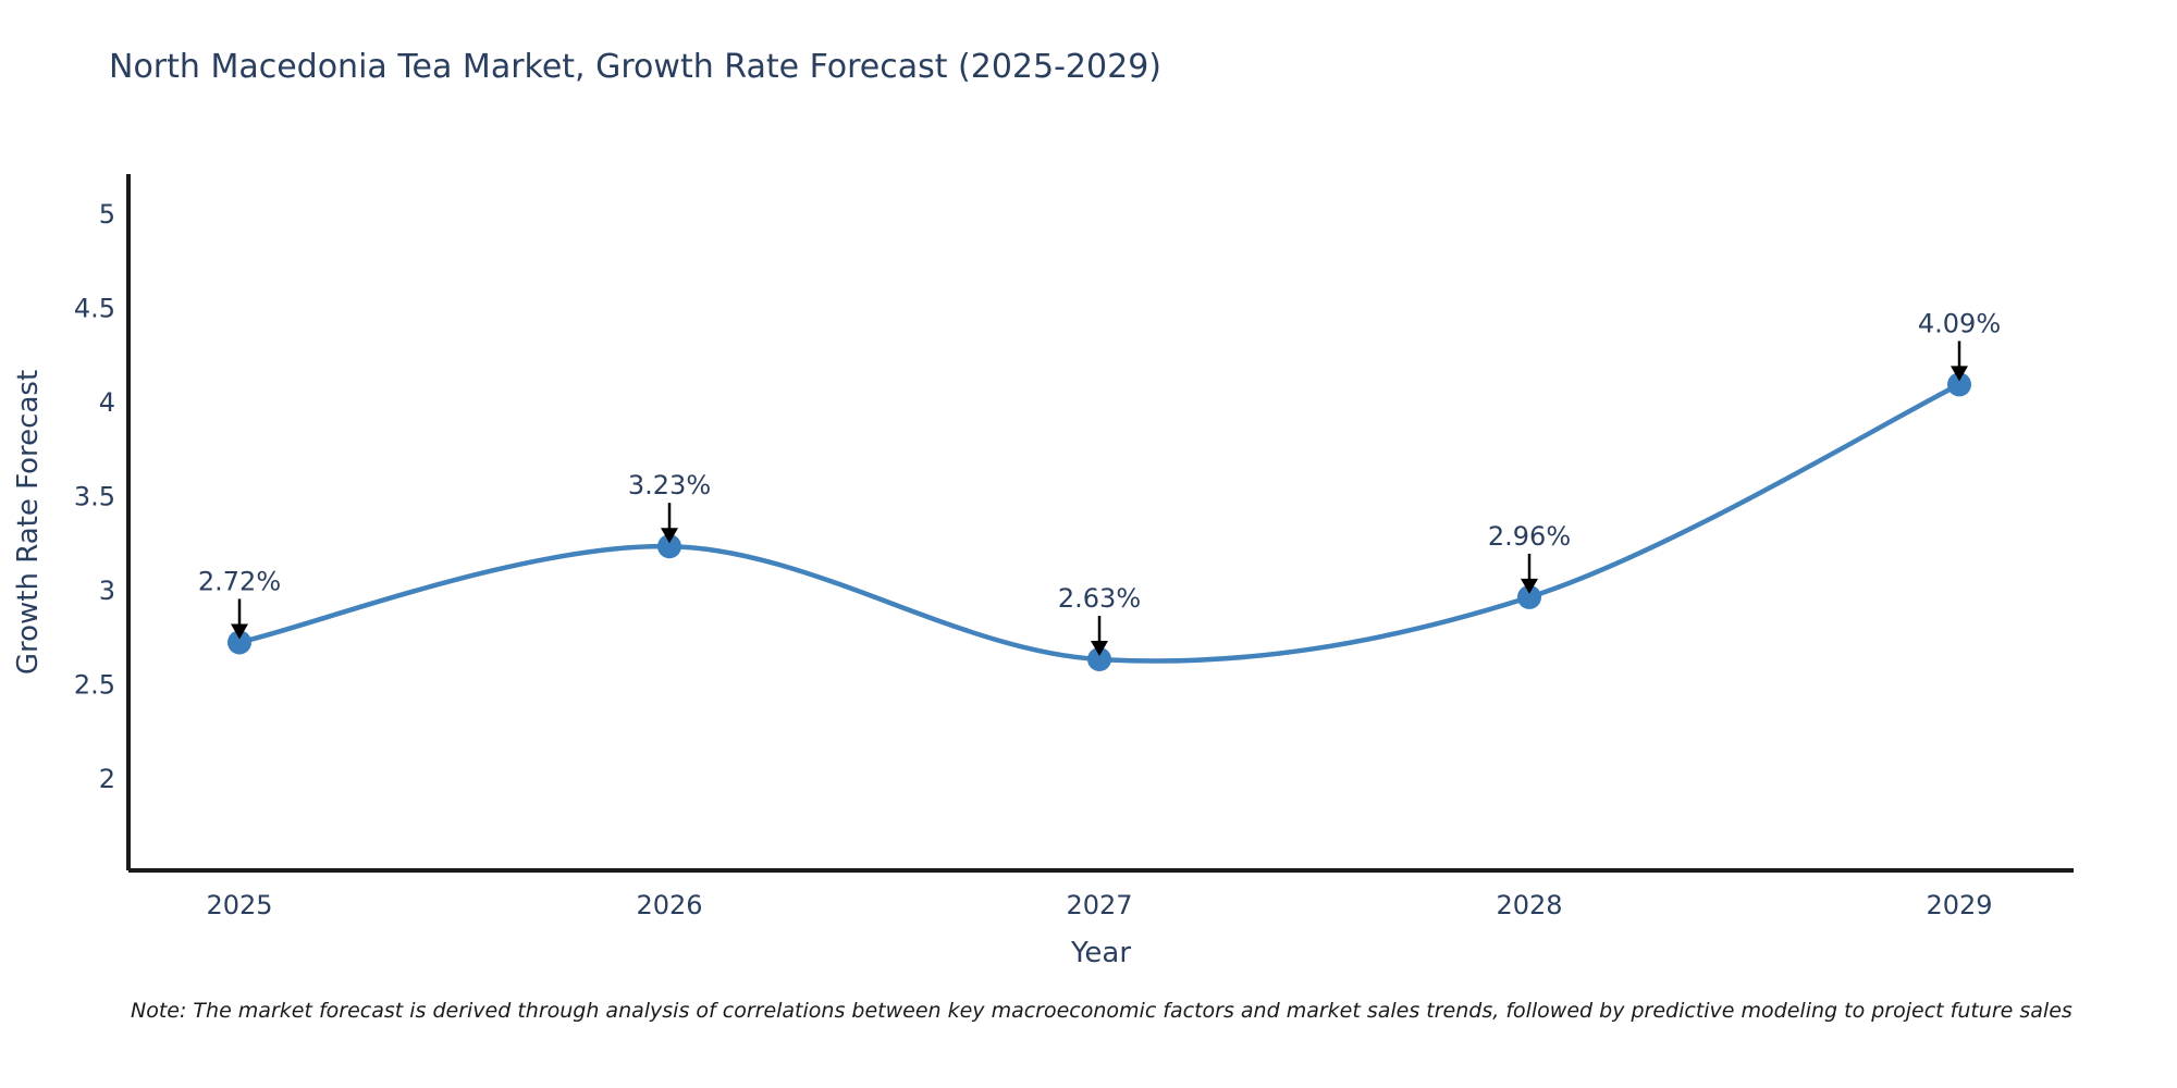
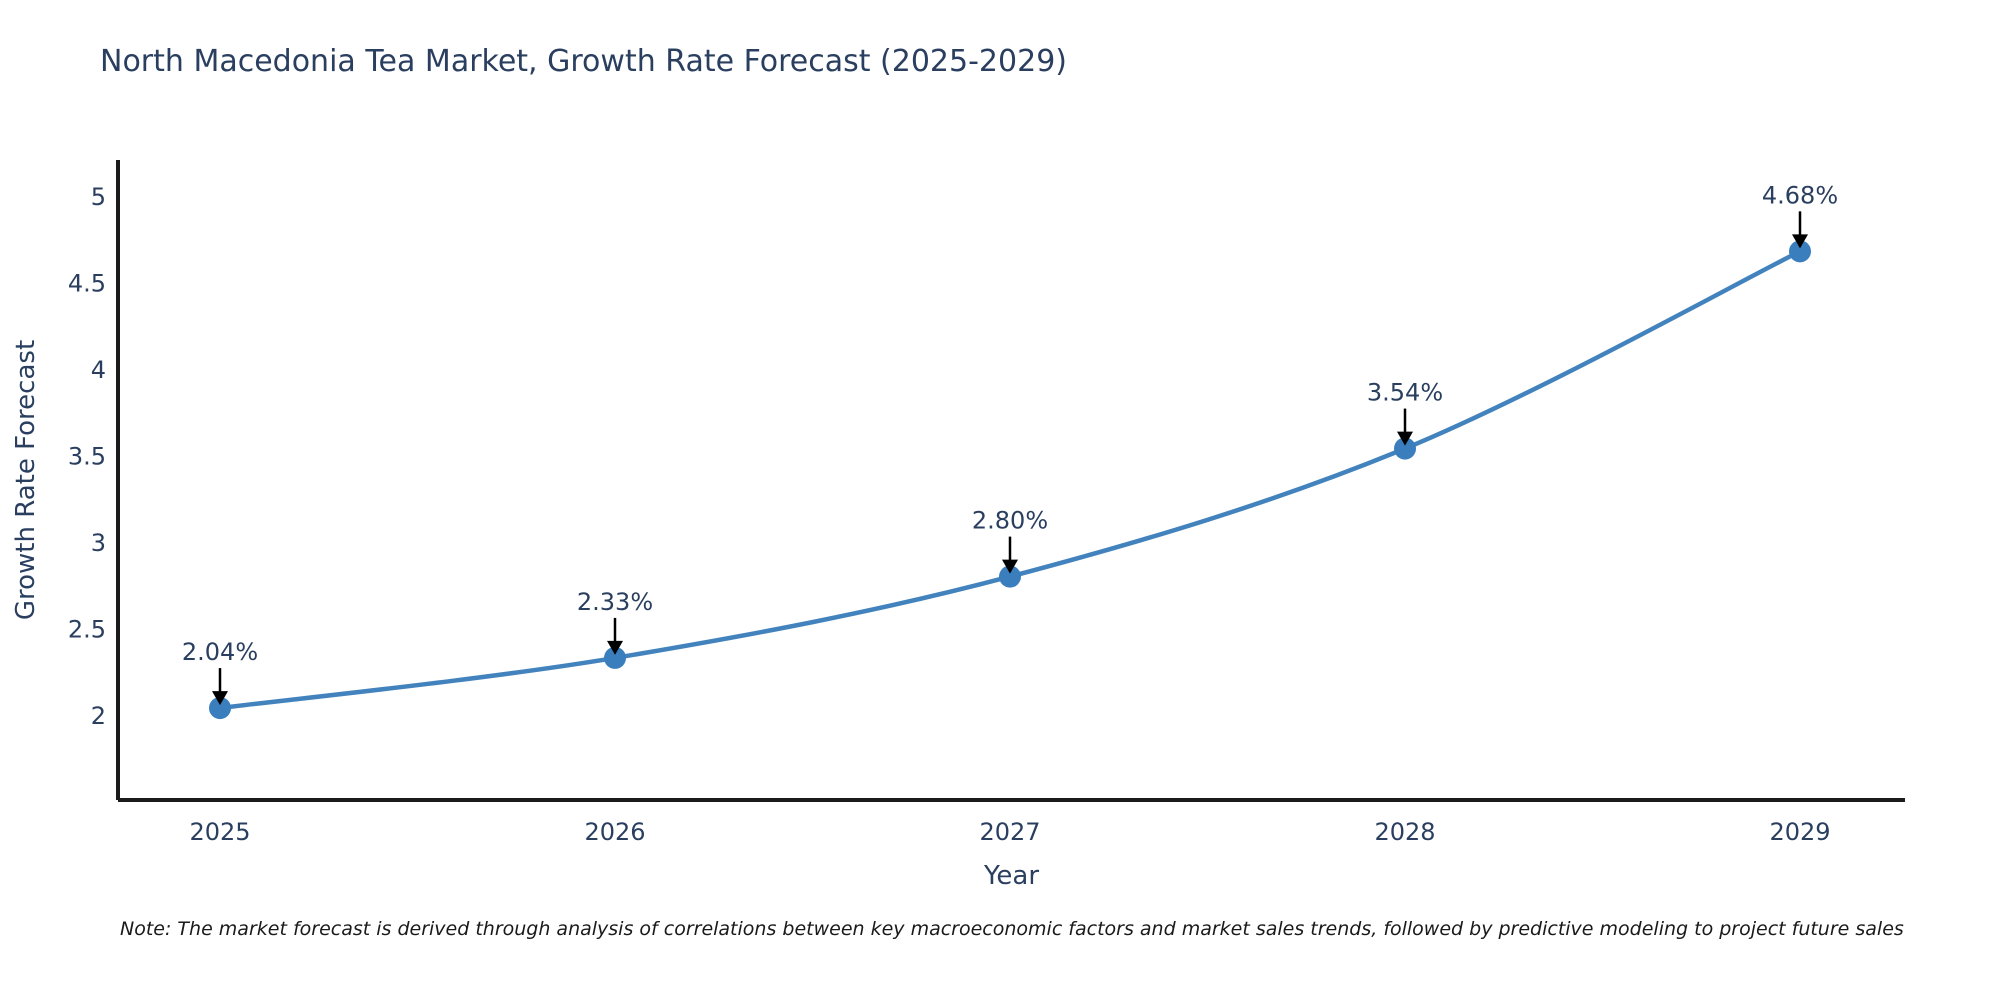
2025: 2.72% -> 2.04%
2026: 3.23% -> 2.33%
2027: 2.63% -> 2.80%
2028: 2.96% -> 3.54%
2029: 4.09% -> 4.68%
